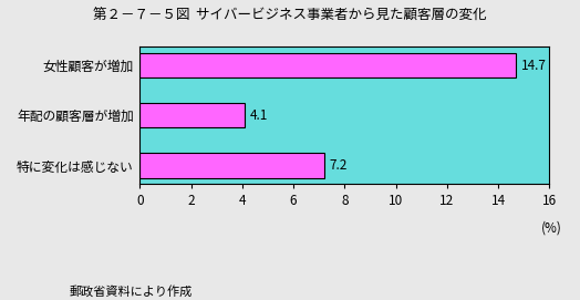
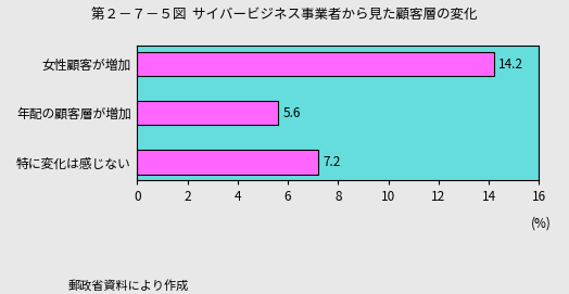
女性顧客が増加: 14.7 -> 14.2
年配の顧客層が増加: 4.1 -> 5.6
